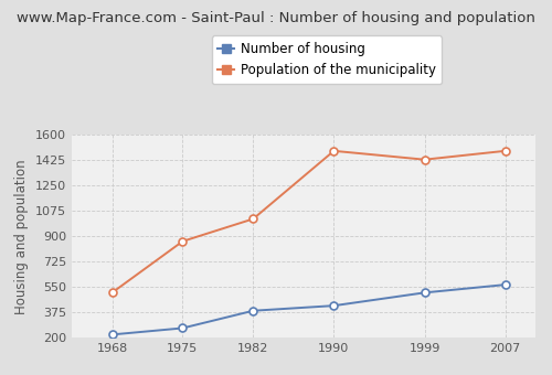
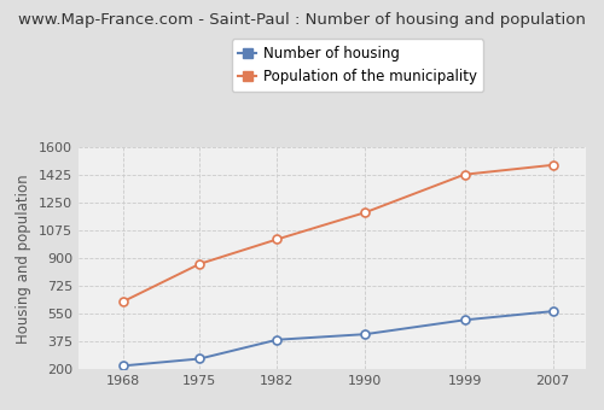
Population of the municipality/1968: 510 -> 620
Population of the municipality/1990: 1490 -> 1190
